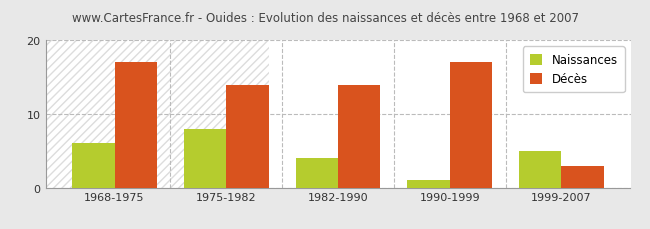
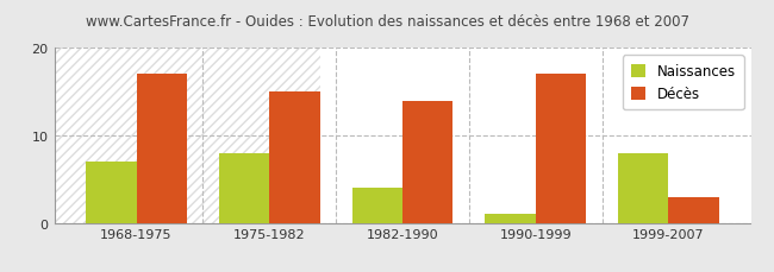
Naissances/1968-1975: 6 -> 7
Décès/1975-1982: 14 -> 15
Naissances/1999-2007: 5 -> 8
